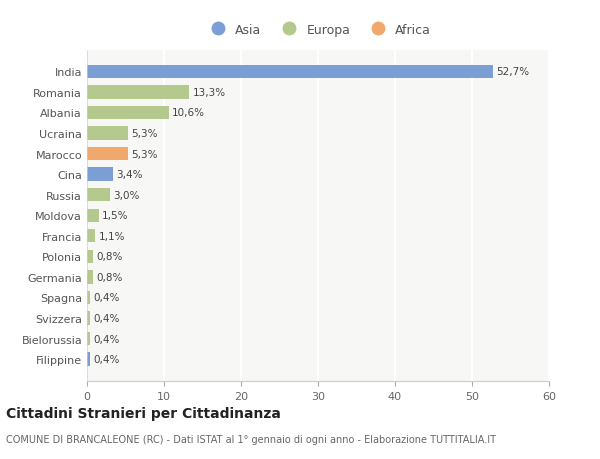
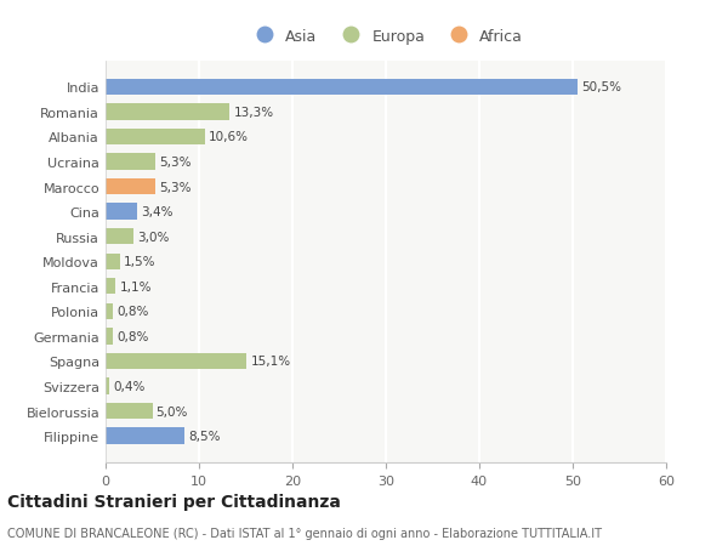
India: 52,7% -> 50,5%
Spagna: 0,4% -> 15,1%
Bielorussia: 0,4% -> 5,0%
Filippine: 0,4% -> 8,5%
